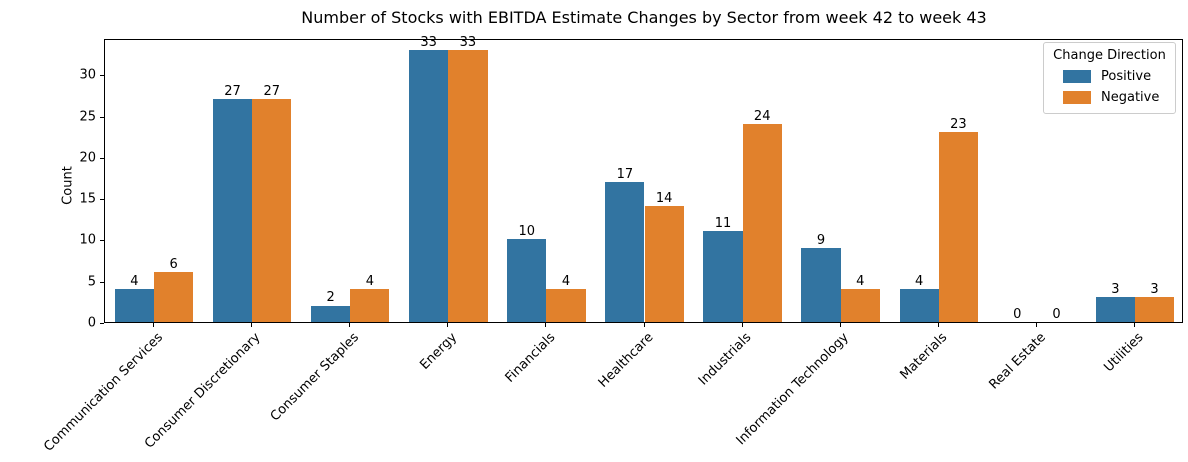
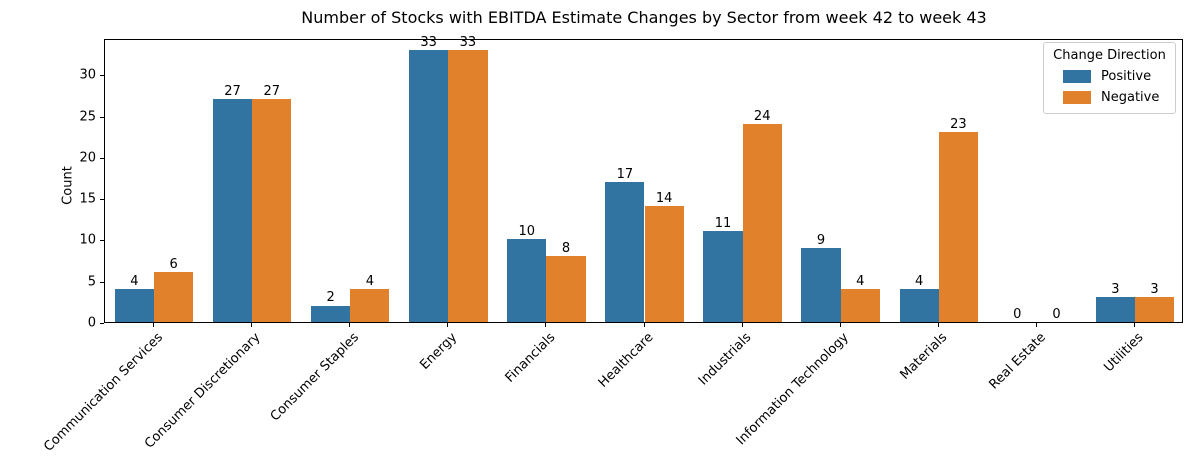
Negative/Financials: 4 -> 8
